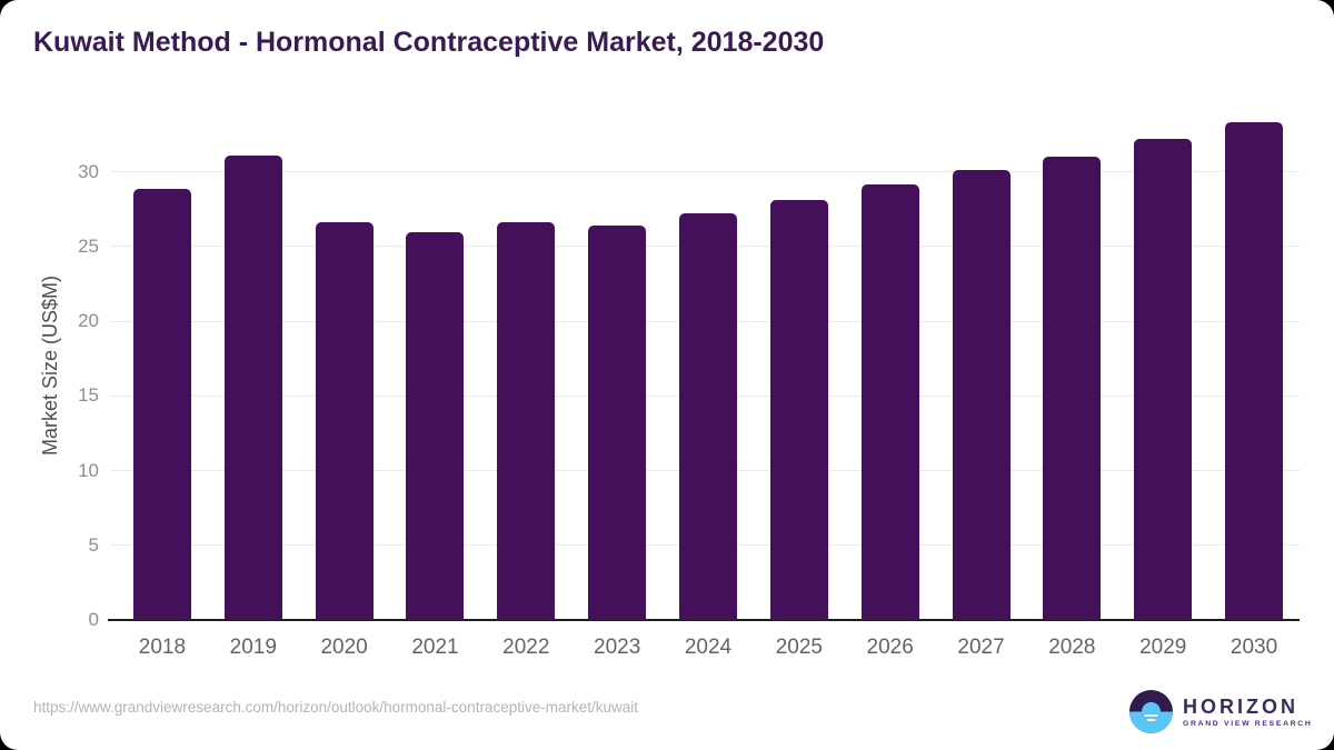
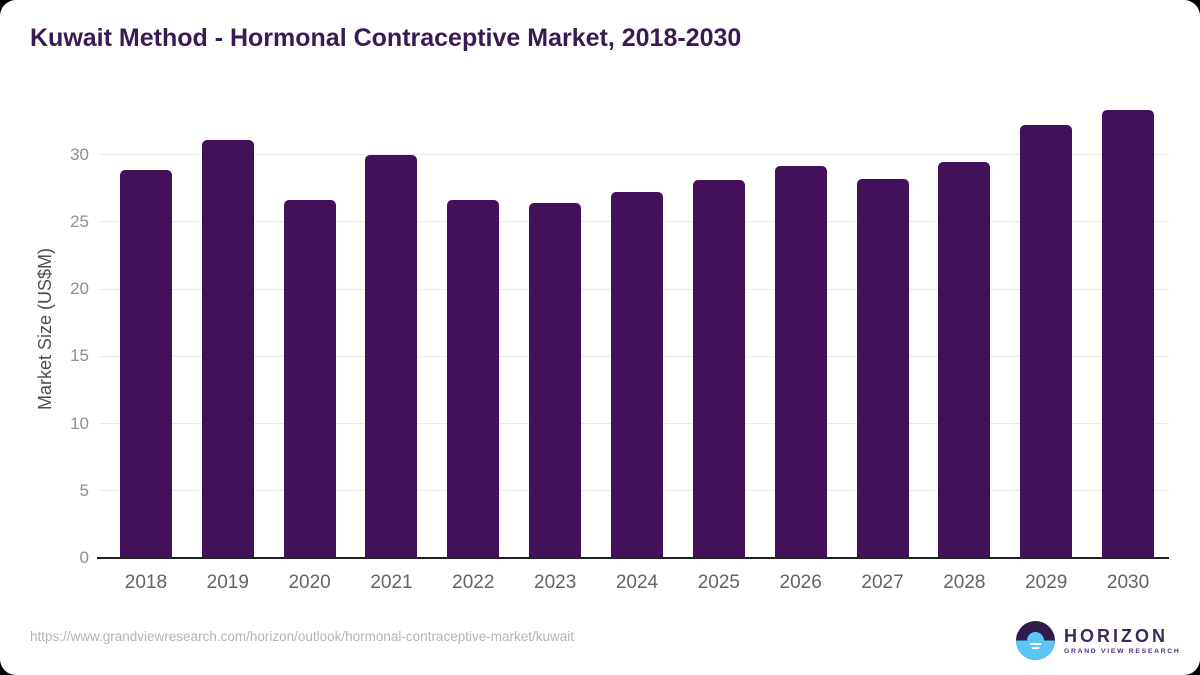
2021: 26.0 -> 30.0
2027: 30.1 -> 28.2
2028: 31.0 -> 29.5
